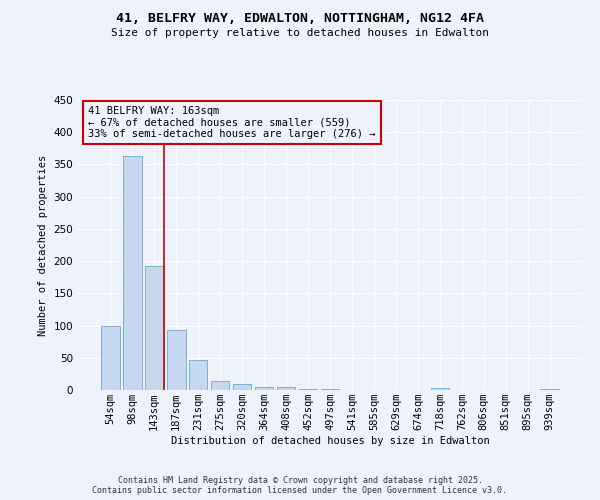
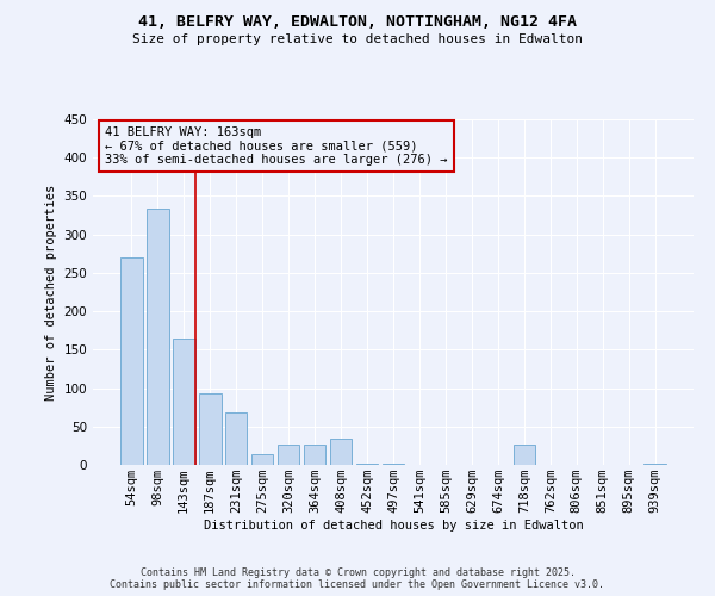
54sqm: 99 -> 270
98sqm: 363 -> 334
143sqm: 193 -> 164
231sqm: 46 -> 68
320sqm: 9 -> 26
364sqm: 4 -> 26
408sqm: 5 -> 34
718sqm: 3 -> 26
